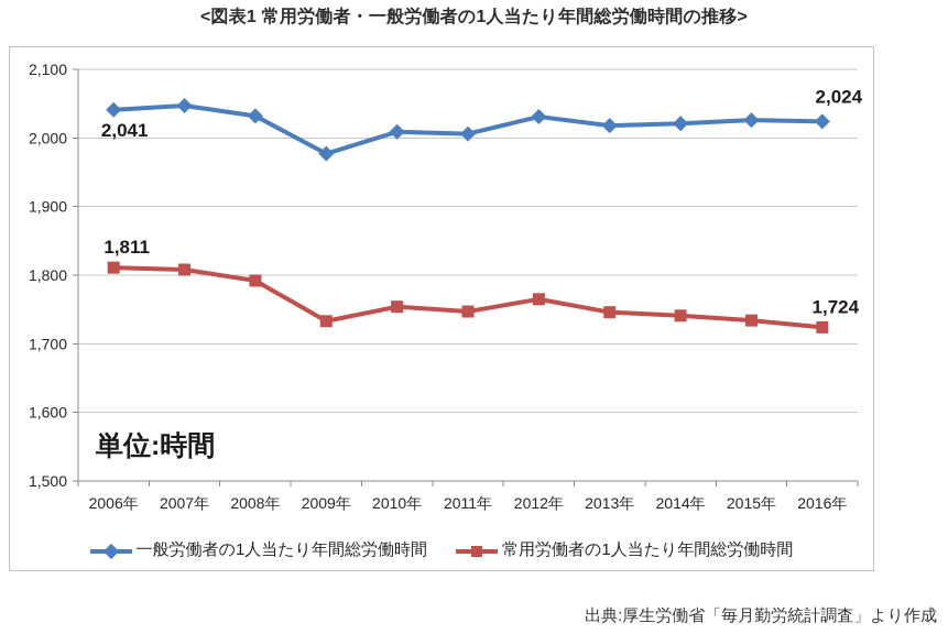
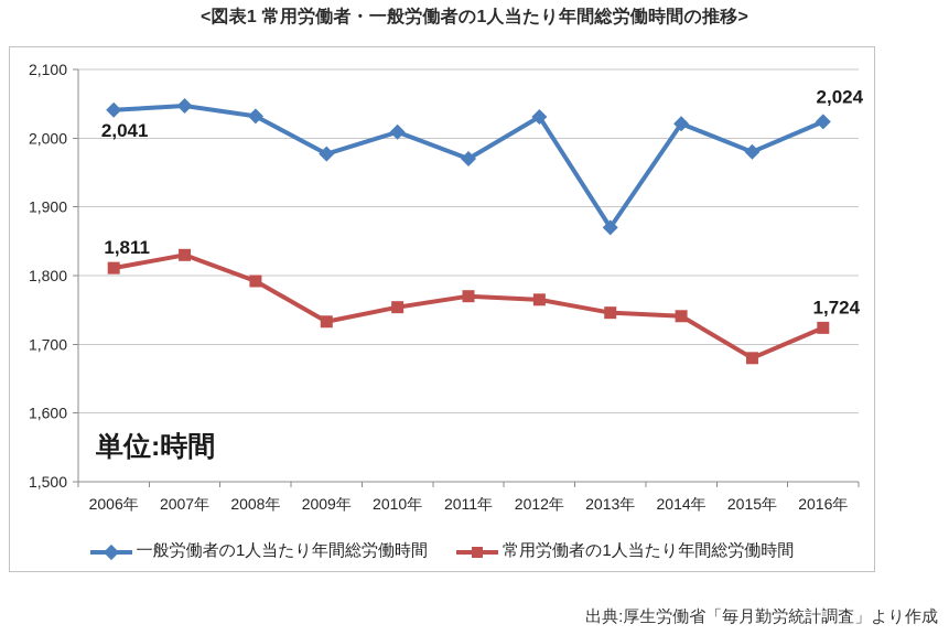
常用労働者の1人当たり年間総労働時間/2007年: 1810 -> 1830
一般労働者の1人当たり年間総労働時間/2011年: 2010 -> 1970
常用労働者の1人当たり年間総労働時間/2011年: 1750 -> 1770
一般労働者の1人当たり年間総労働時間/2013年: 2020 -> 1870
一般労働者の1人当たり年間総労働時間/2015年: 2030 -> 1980
常用労働者の1人当たり年間総労働時間/2015年: 1730 -> 1680
